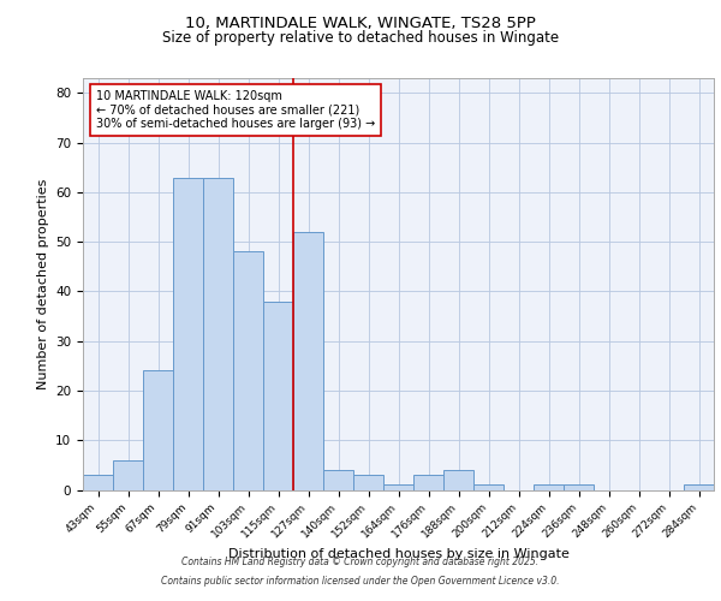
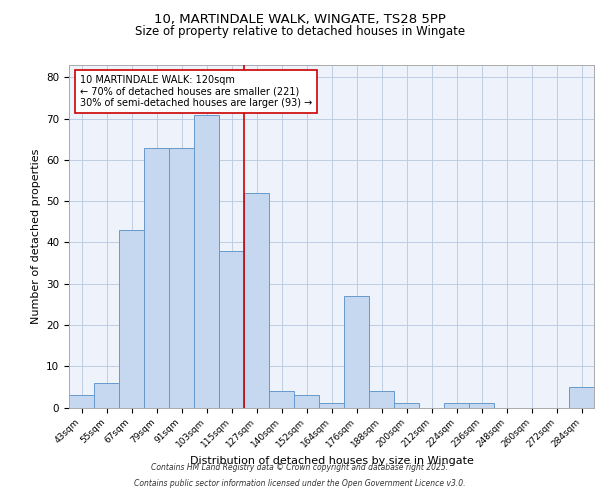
67sqm: 24 -> 43
103sqm: 48 -> 71
176sqm: 3 -> 27
284sqm: 1 -> 5
